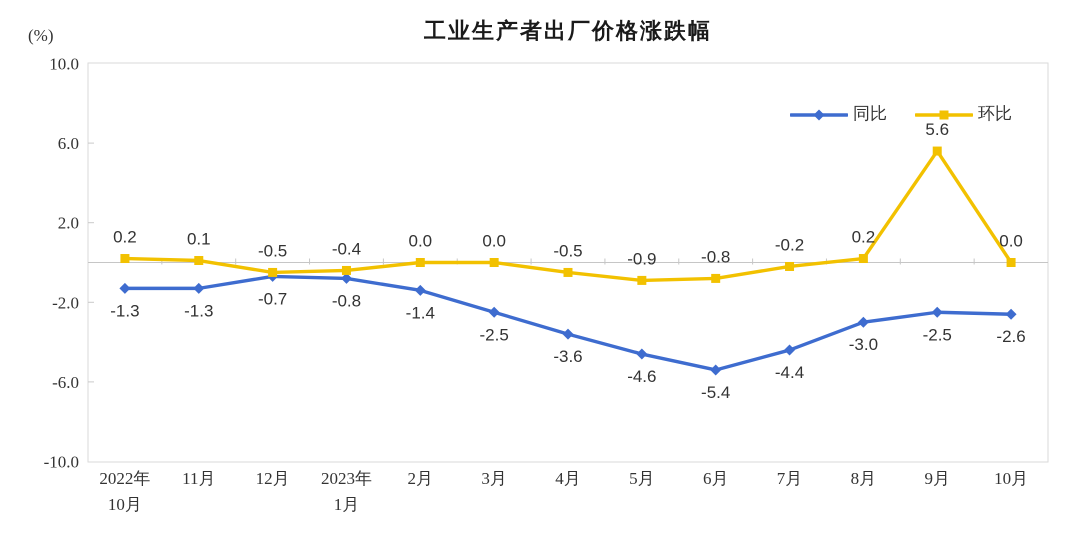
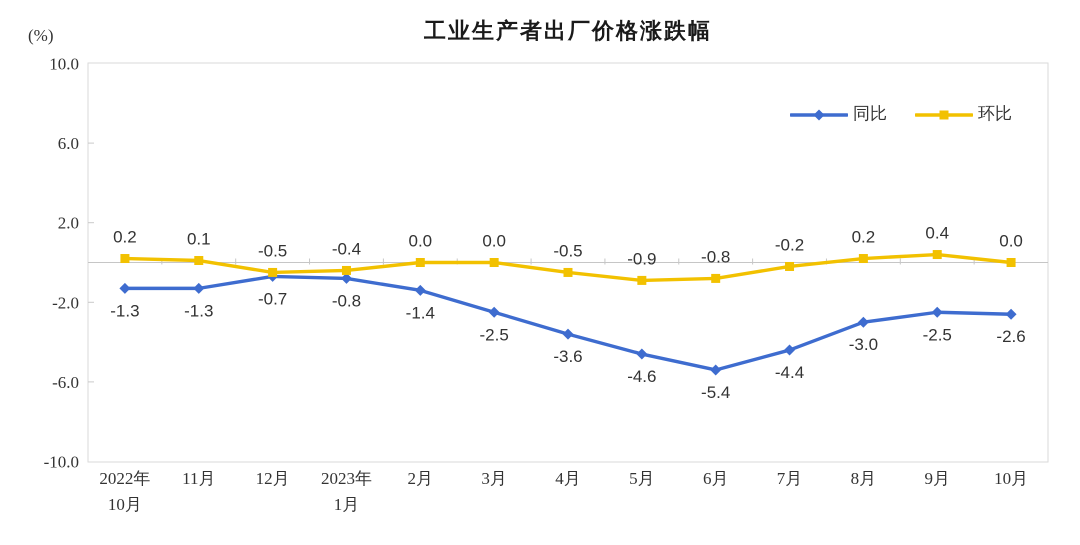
环比/9月: 5.6 -> 0.4
